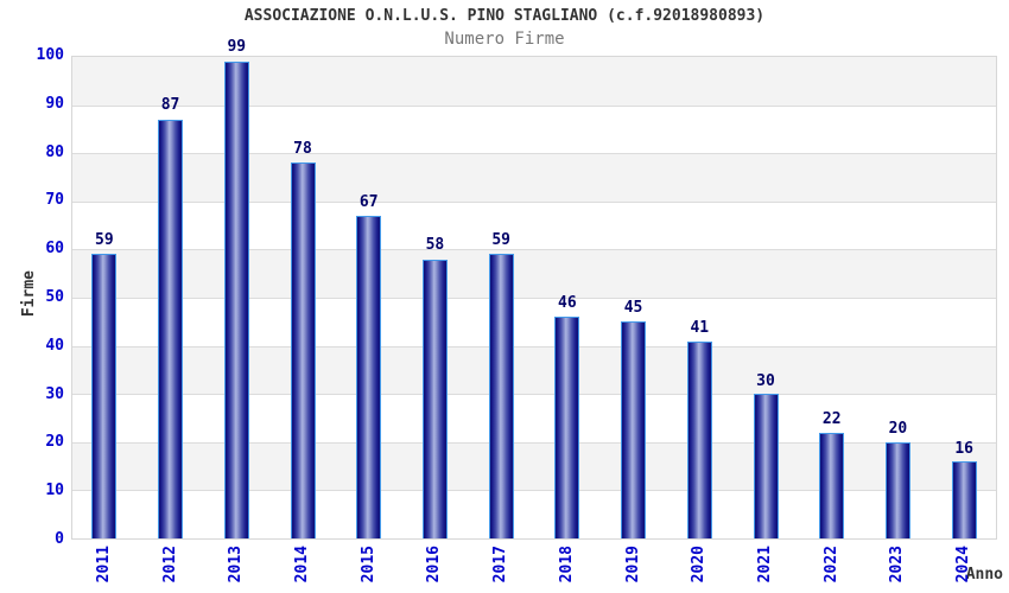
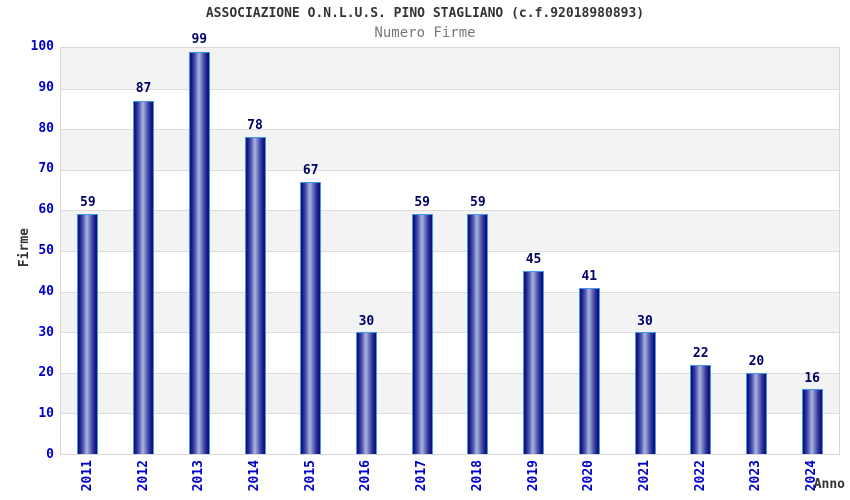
2016: 58 -> 30
2018: 46 -> 59
